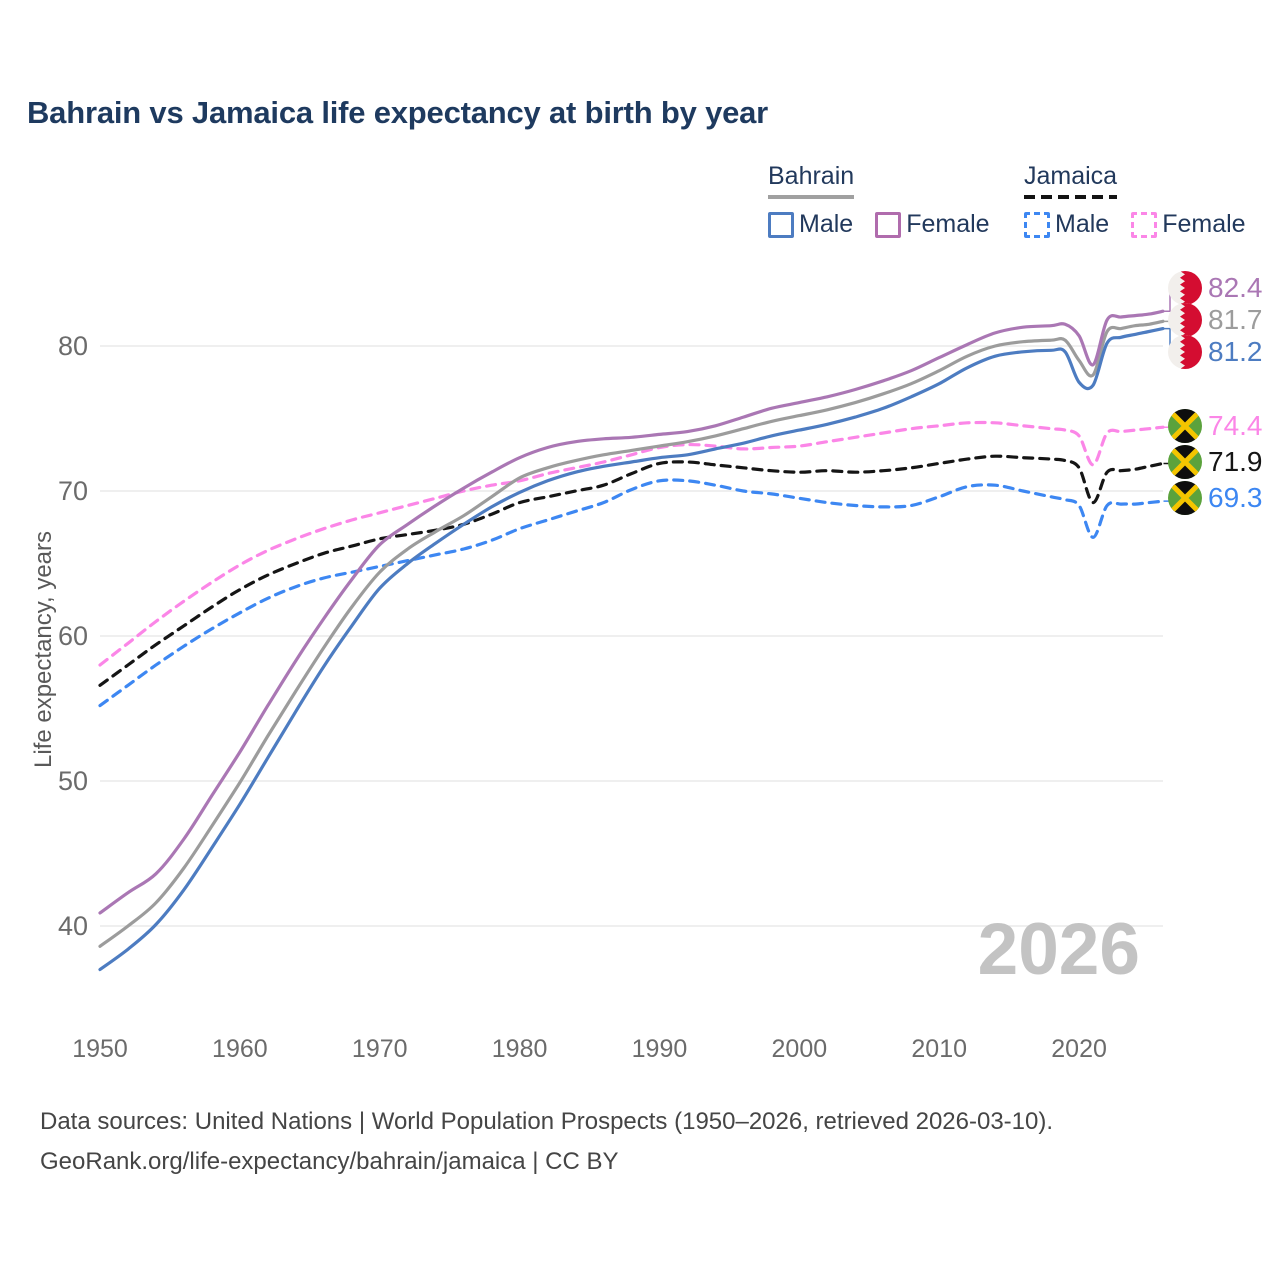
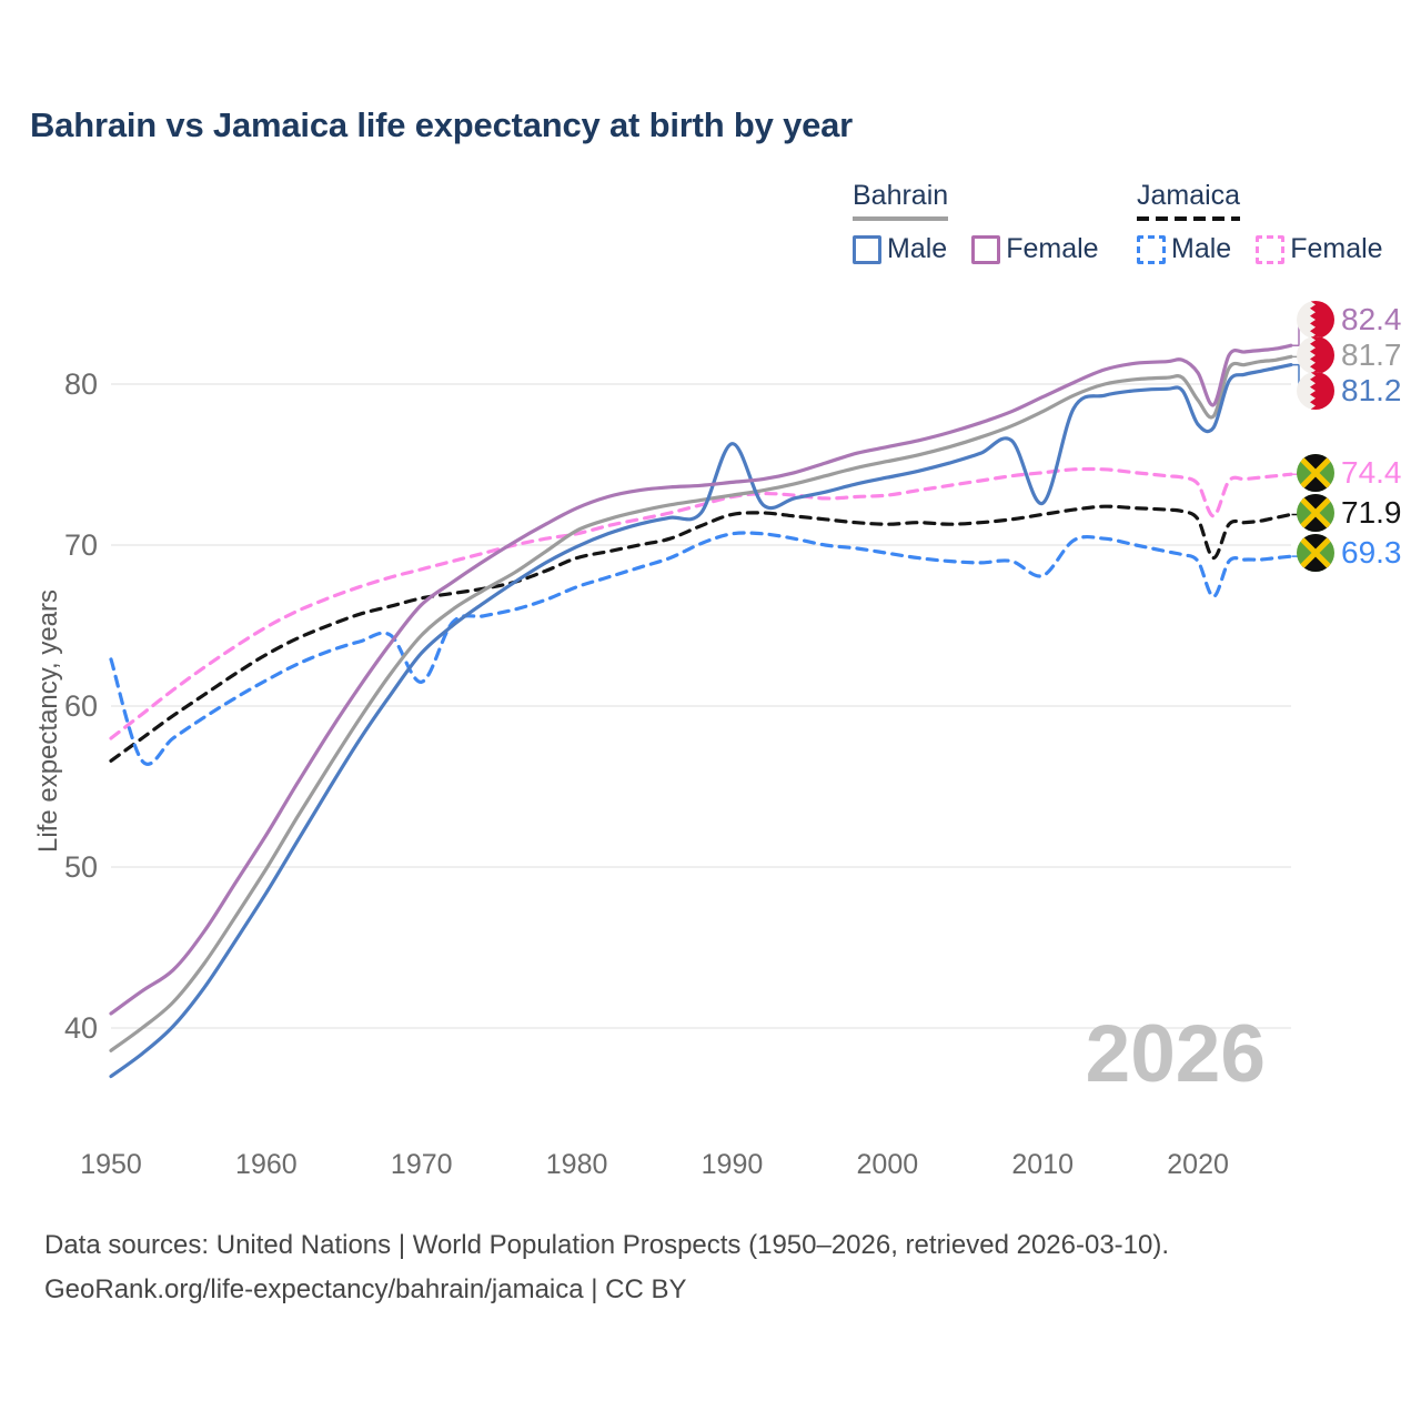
Jamaica Male/1950: 55.2 -> 62.9
Jamaica Male/1970: 64.8 -> 61.5
Bahrain Male/1990: 72.3 -> 76.3
Jamaica Male/2010: 69.6 -> 68.1
Bahrain Male/2010: 77.4 -> 72.6
